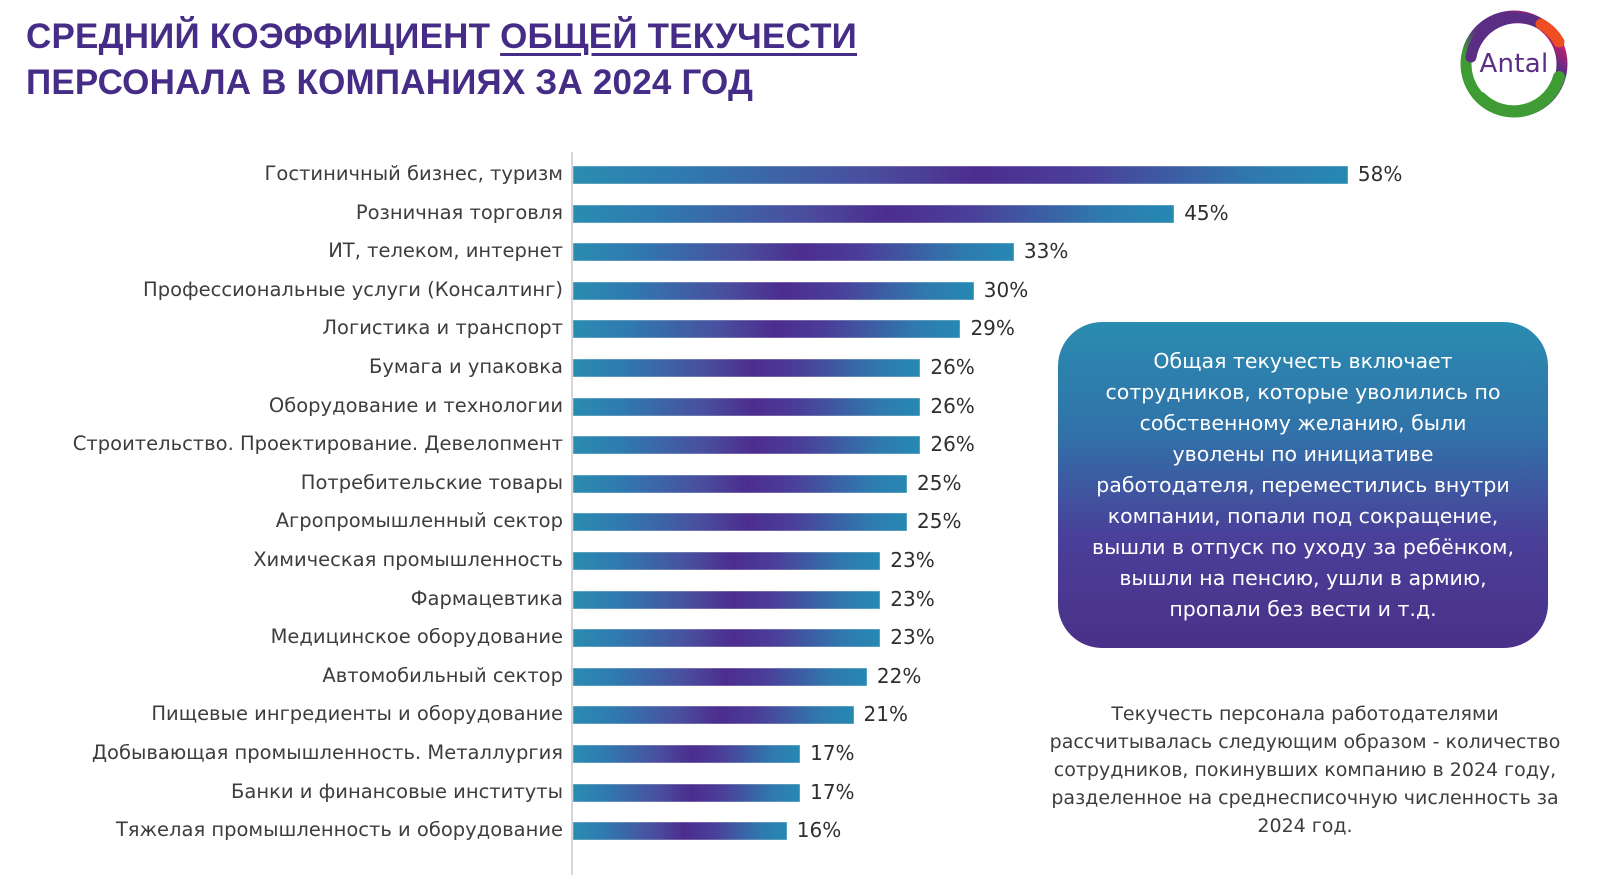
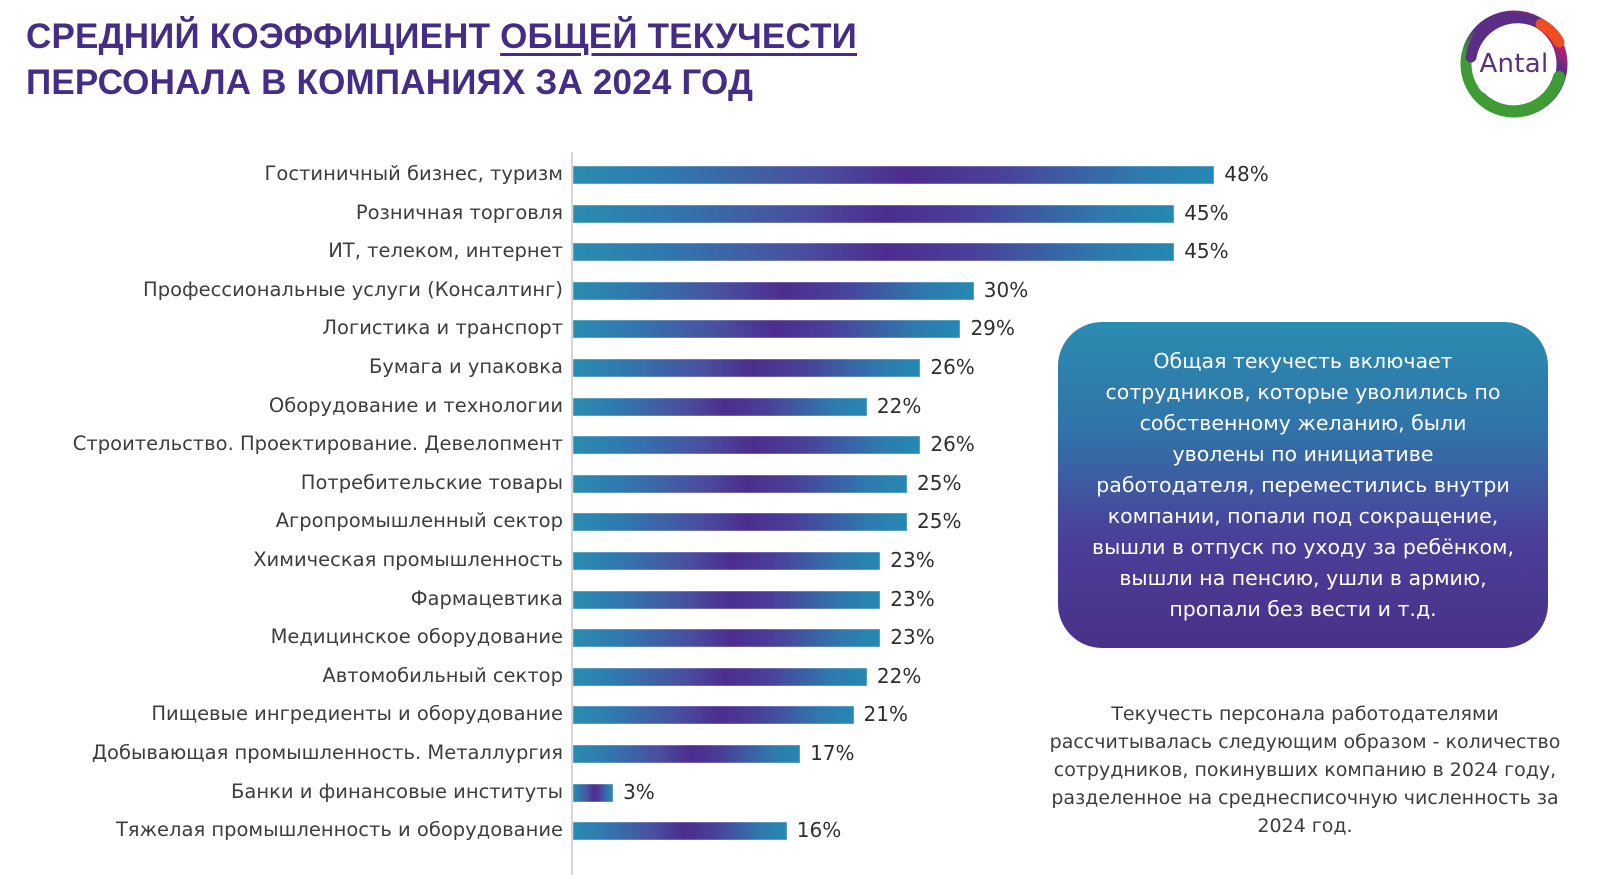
Гостиничный бизнес, туризм: 58% -> 48%
ИТ, телеком, интернет: 33% -> 45%
Оборудование и технологии: 26% -> 22%
Банки и финансовые институты: 17% -> 3%
